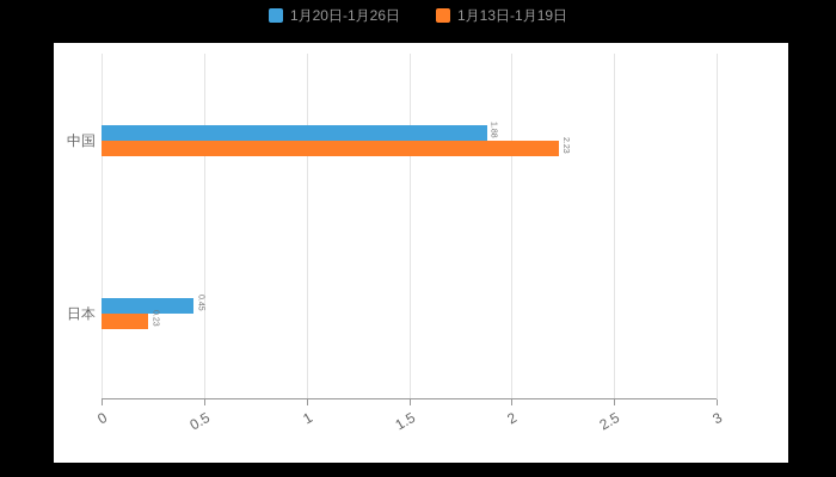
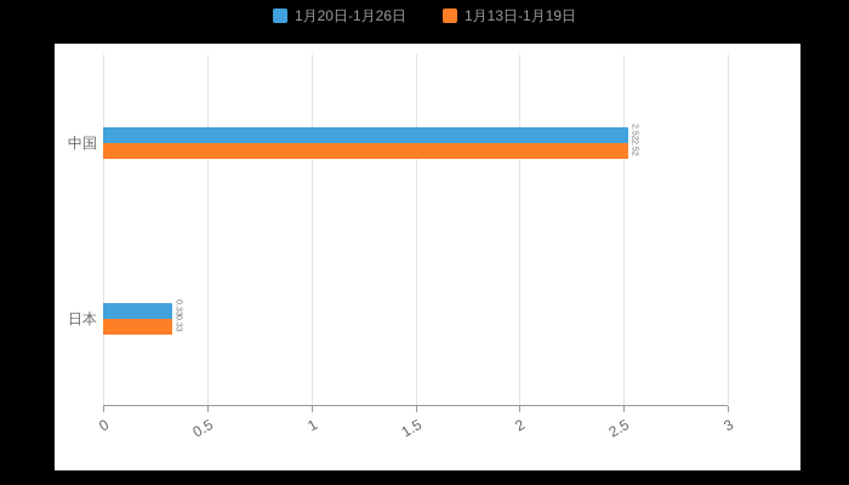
1月20日-1月26日/中国: 1.88 -> 2.52
1月13日-1月19日/中国: 2.23 -> 2.52
1月20日-1月26日/日本: 0.45 -> 0.33
1月13日-1月19日/日本: 0.23 -> 0.33
